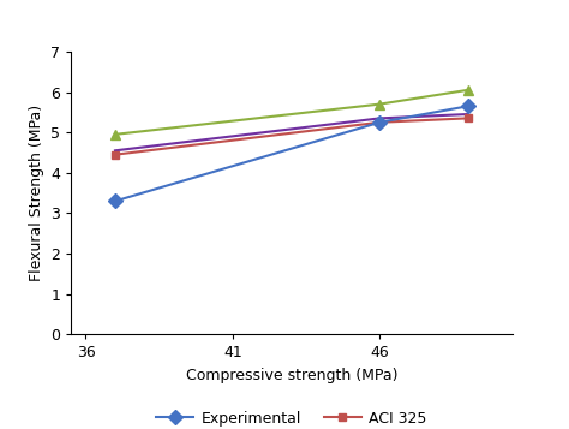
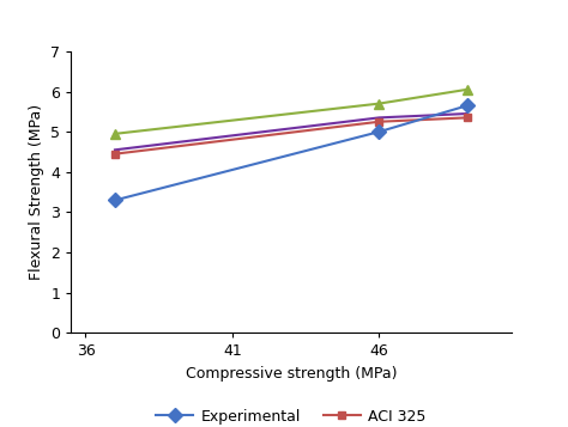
Experimental/46: 5.25 -> 5.00
